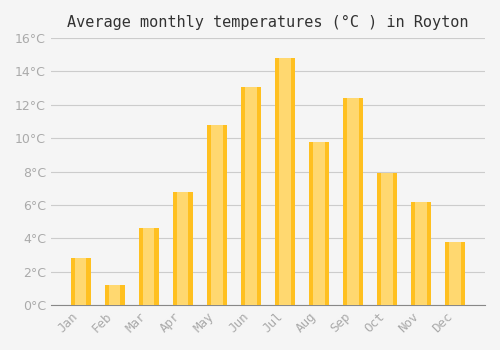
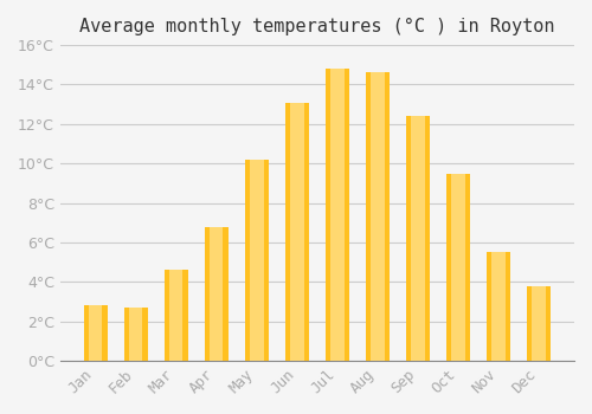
Feb: 1.2°C -> 2.7°C
May: 10.8°C -> 10.2°C
Aug: 9.8°C -> 14.6°C
Oct: 7.9°C -> 9.5°C
Nov: 6.2°C -> 5.5°C
